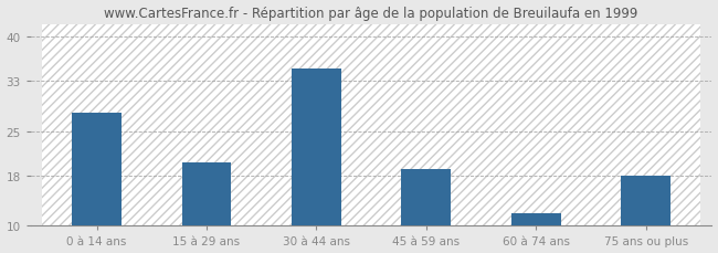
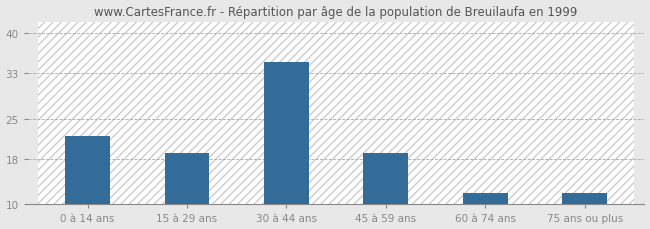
0 à 14 ans: 28 -> 22
15 à 29 ans: 20 -> 19
75 ans ou plus: 18 -> 12
